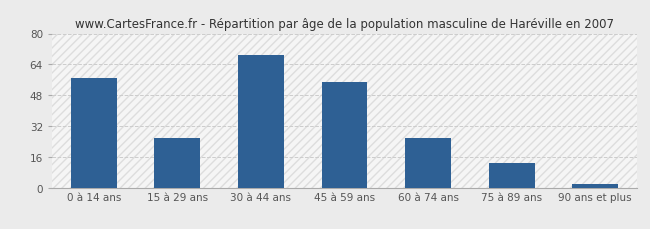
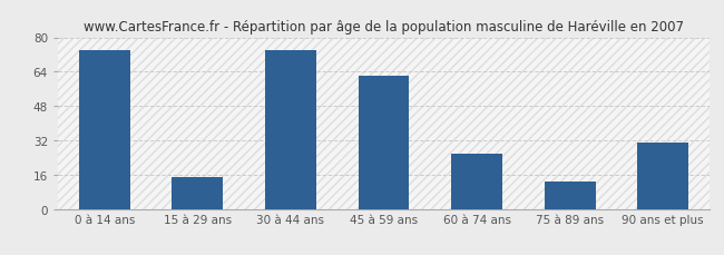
0 à 14 ans: 57 -> 74
15 à 29 ans: 26 -> 15
30 à 44 ans: 69 -> 74
45 à 59 ans: 55 -> 62
90 ans et plus: 2 -> 31
